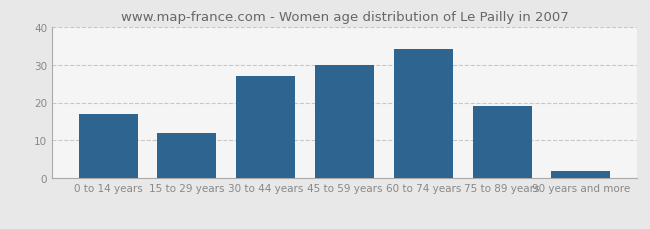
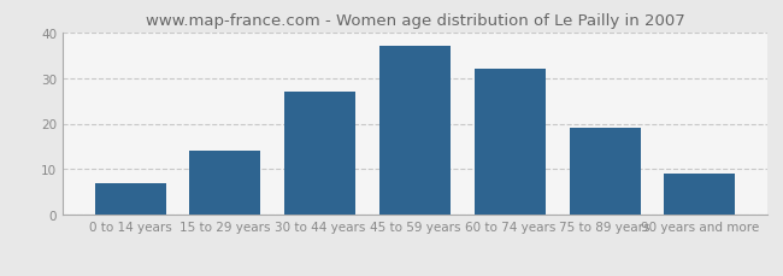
0 to 14 years: 17 -> 7
15 to 29 years: 12 -> 14
45 to 59 years: 30 -> 37
60 to 74 years: 34 -> 32
90 years and more: 2 -> 9
